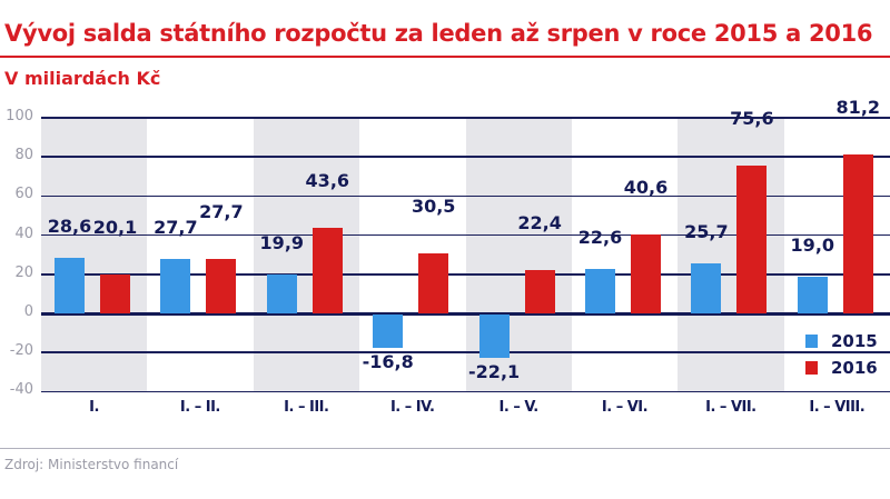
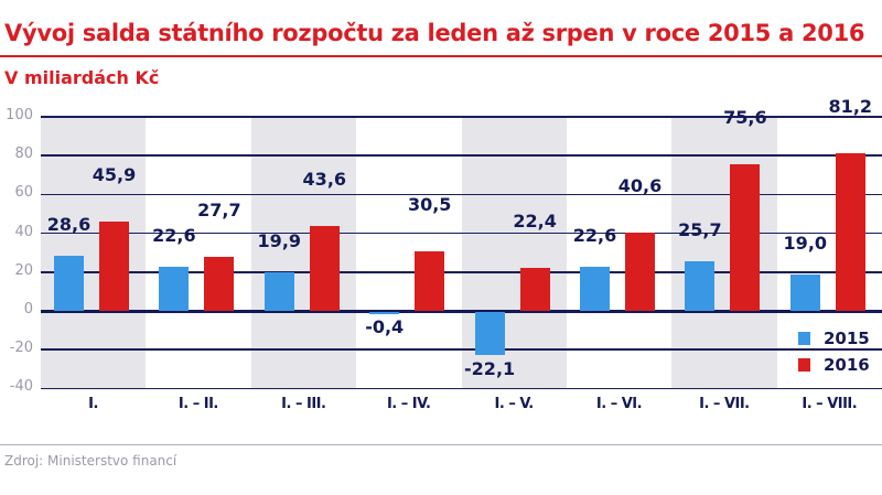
2016/I.: 20,1 -> 45,9
2015/I. – II.: 27,7 -> 22,6
2015/I. – IV.: -16,8 -> -0,4
